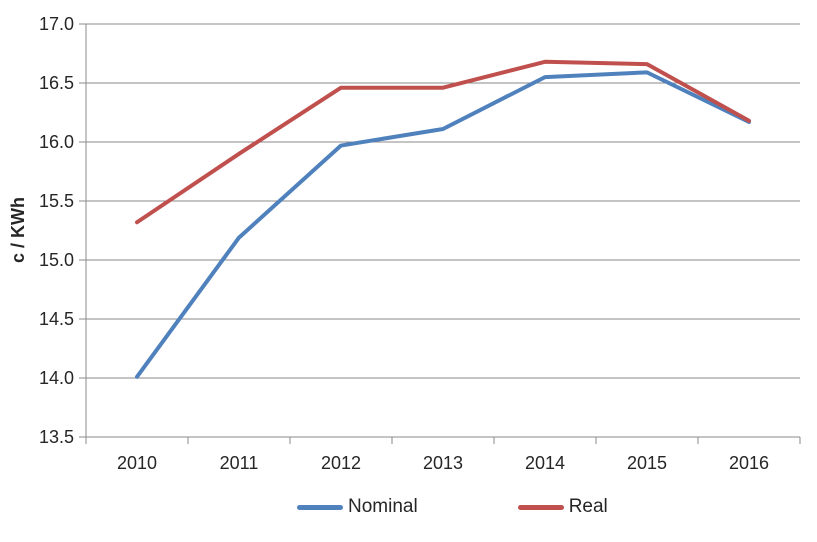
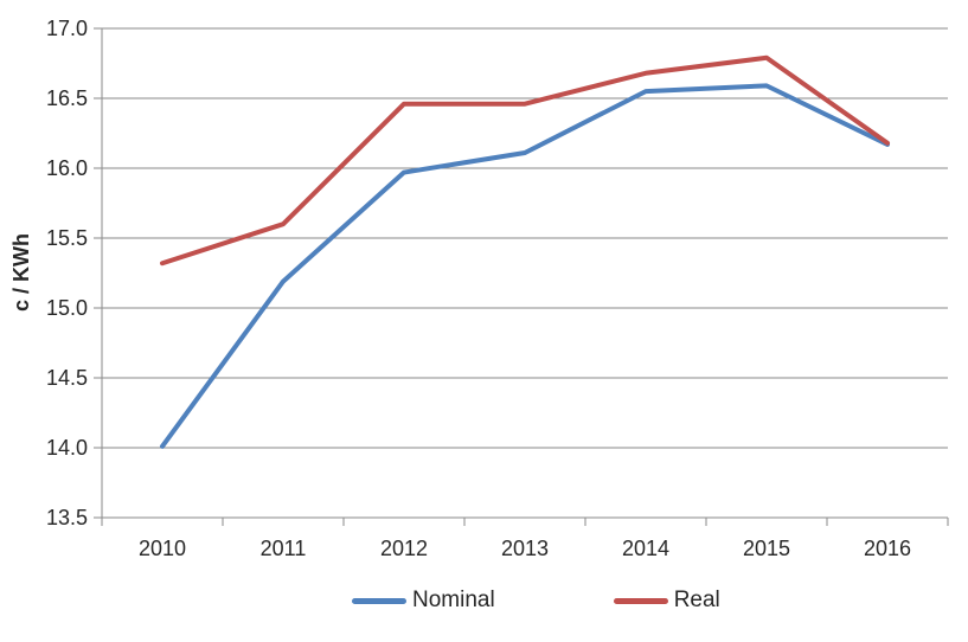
Real/2011: 15.90 -> 15.60
Real/2015: 16.66 -> 16.79
